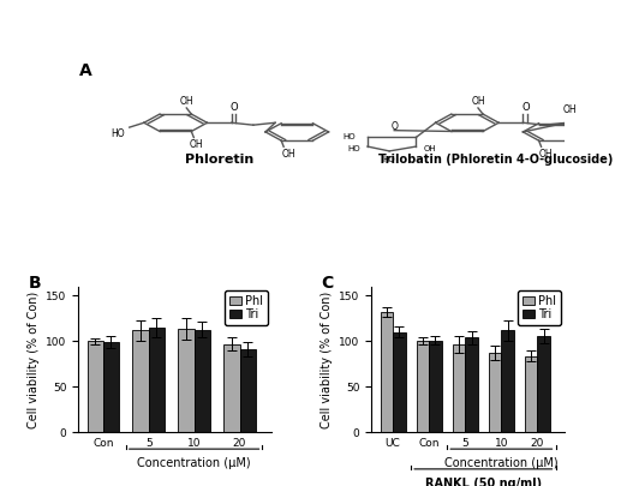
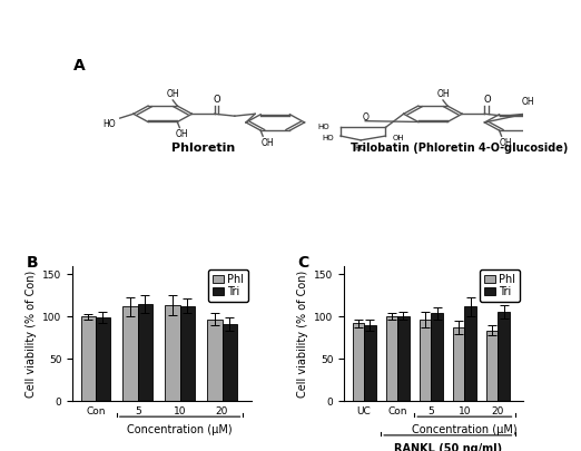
Phl/UC: 132 -> 92
Tri/UC: 110 -> 90
